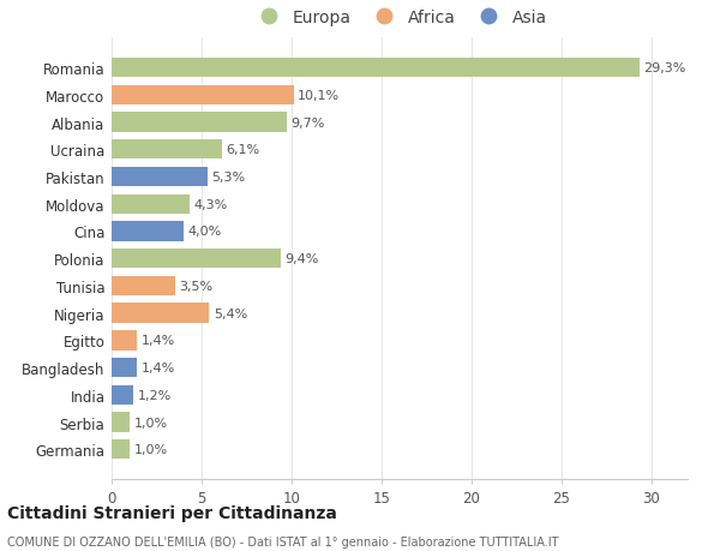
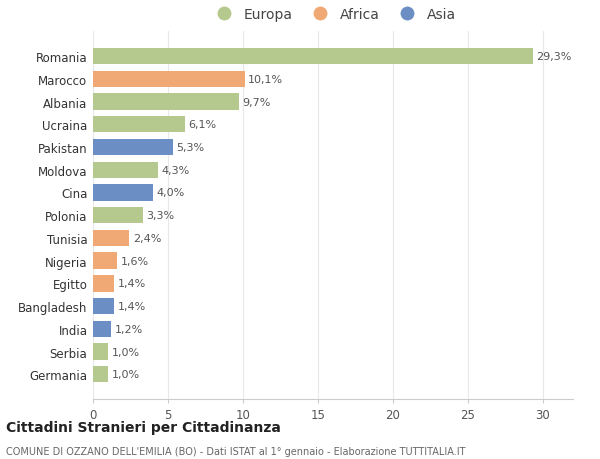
Polonia: 9,4% -> 3,3%
Tunisia: 3,5% -> 2,4%
Nigeria: 5,4% -> 1,6%
